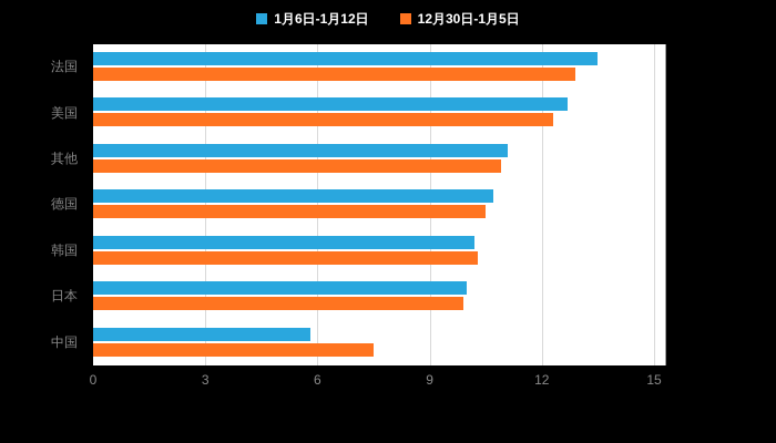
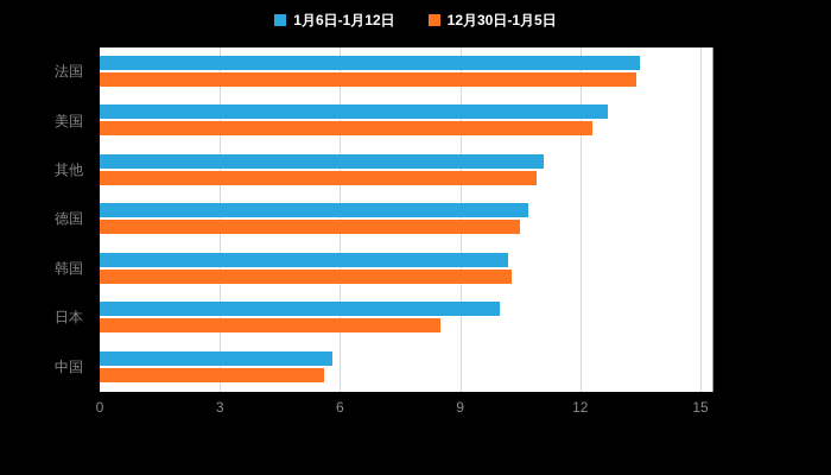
12月30日-1月5日/法国: 12.9 -> 13.4
12月30日-1月5日/日本: 9.9 -> 8.5
12月30日-1月5日/中国: 7.5 -> 5.6
